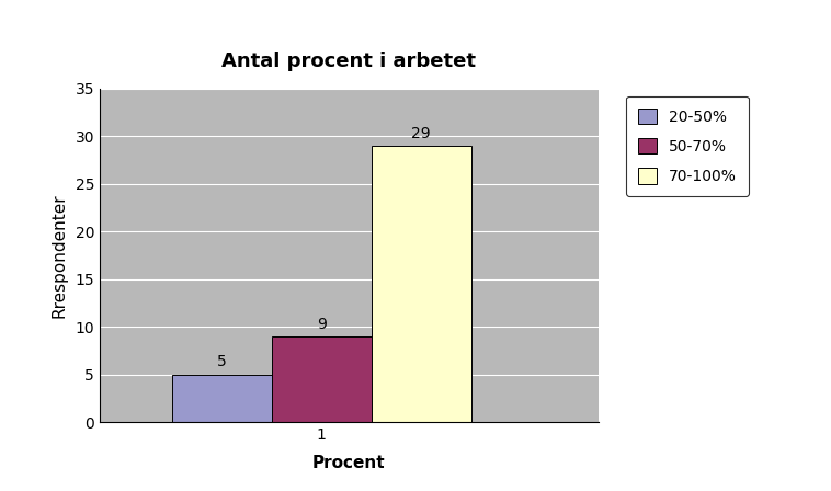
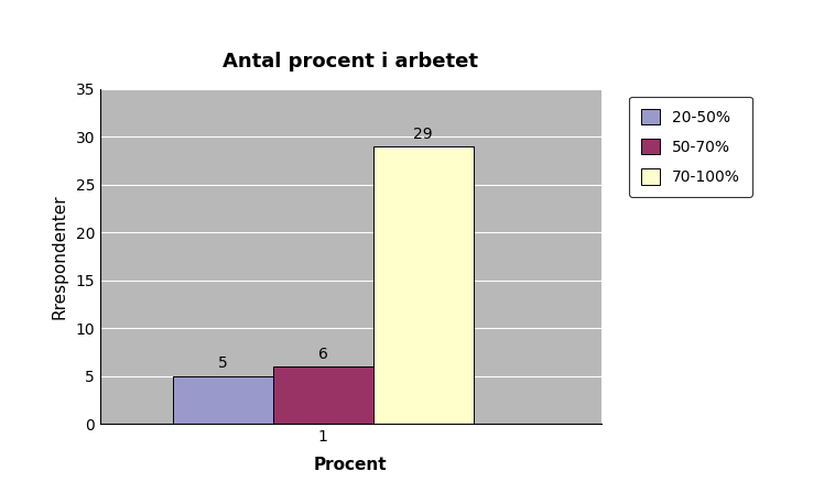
1: 9 -> 6
